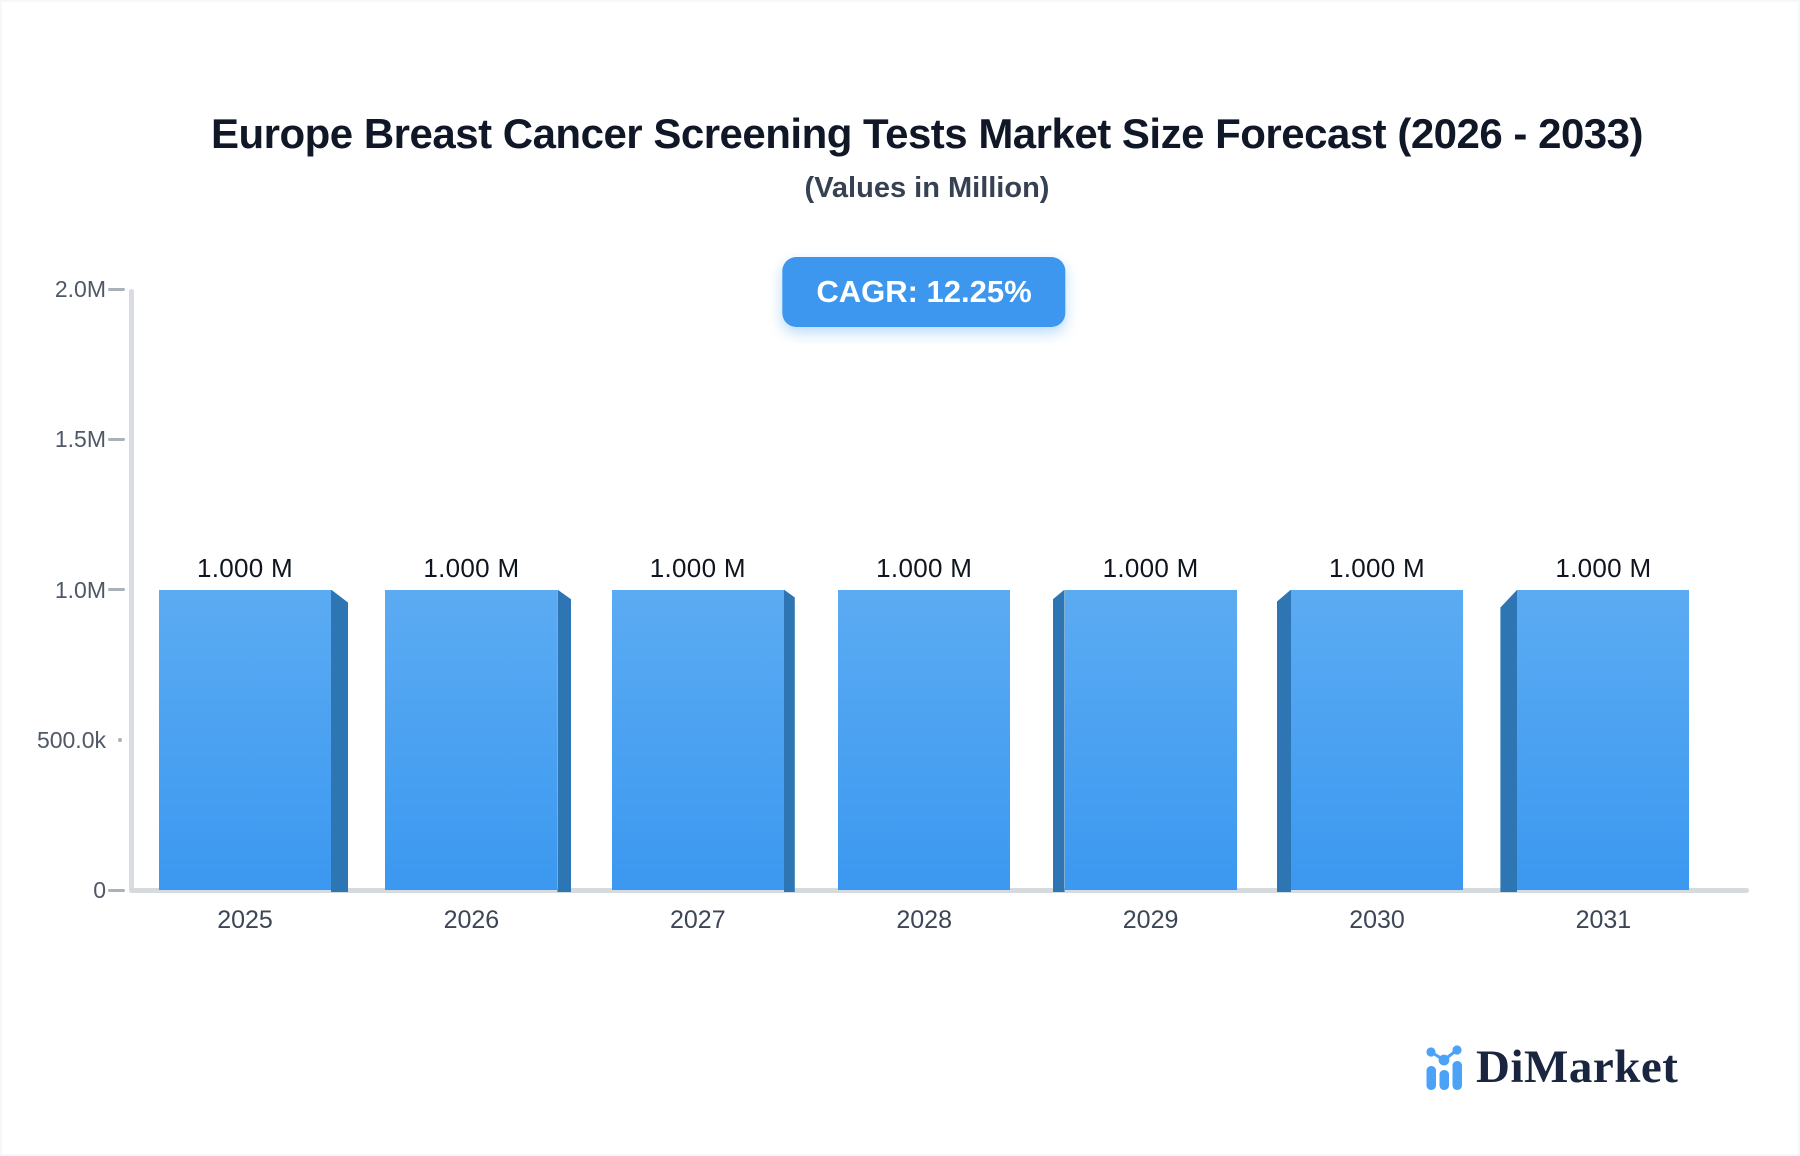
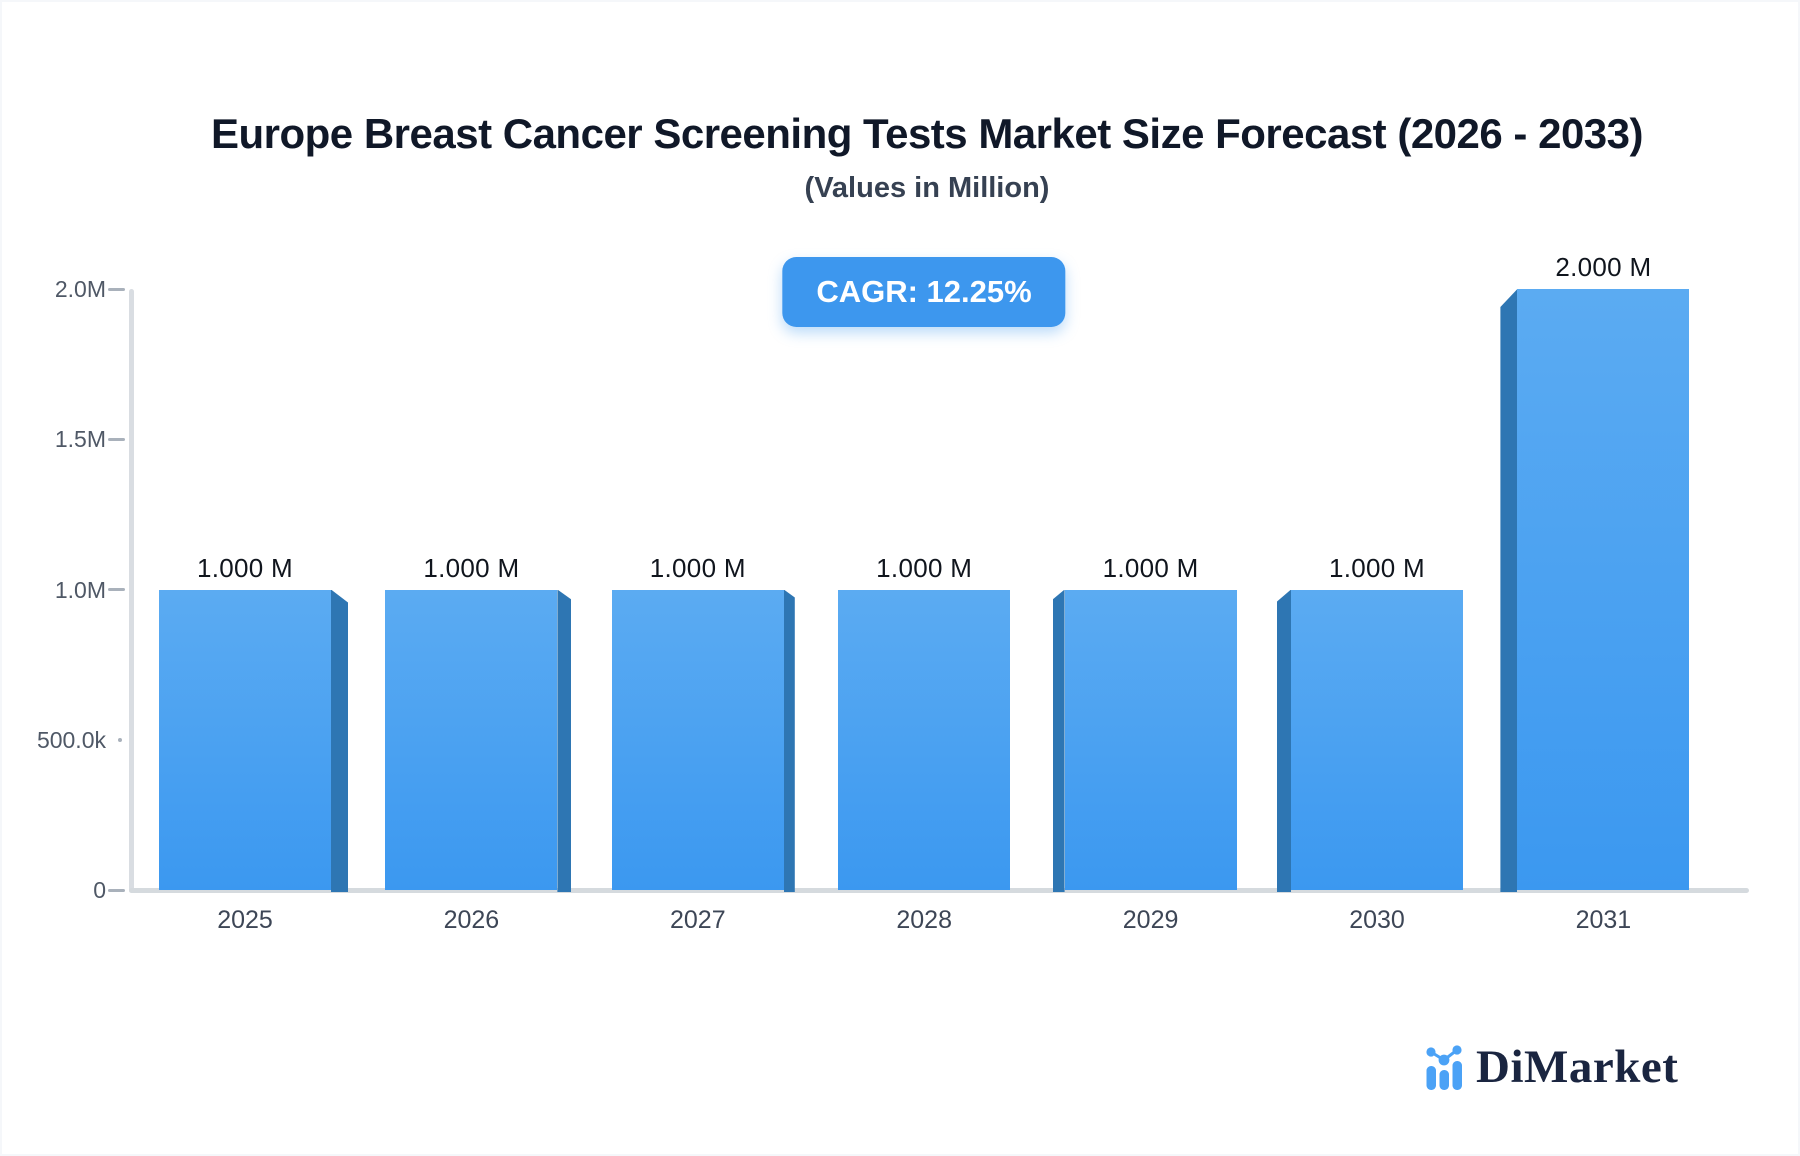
2031: 1.000 -> 2.000
